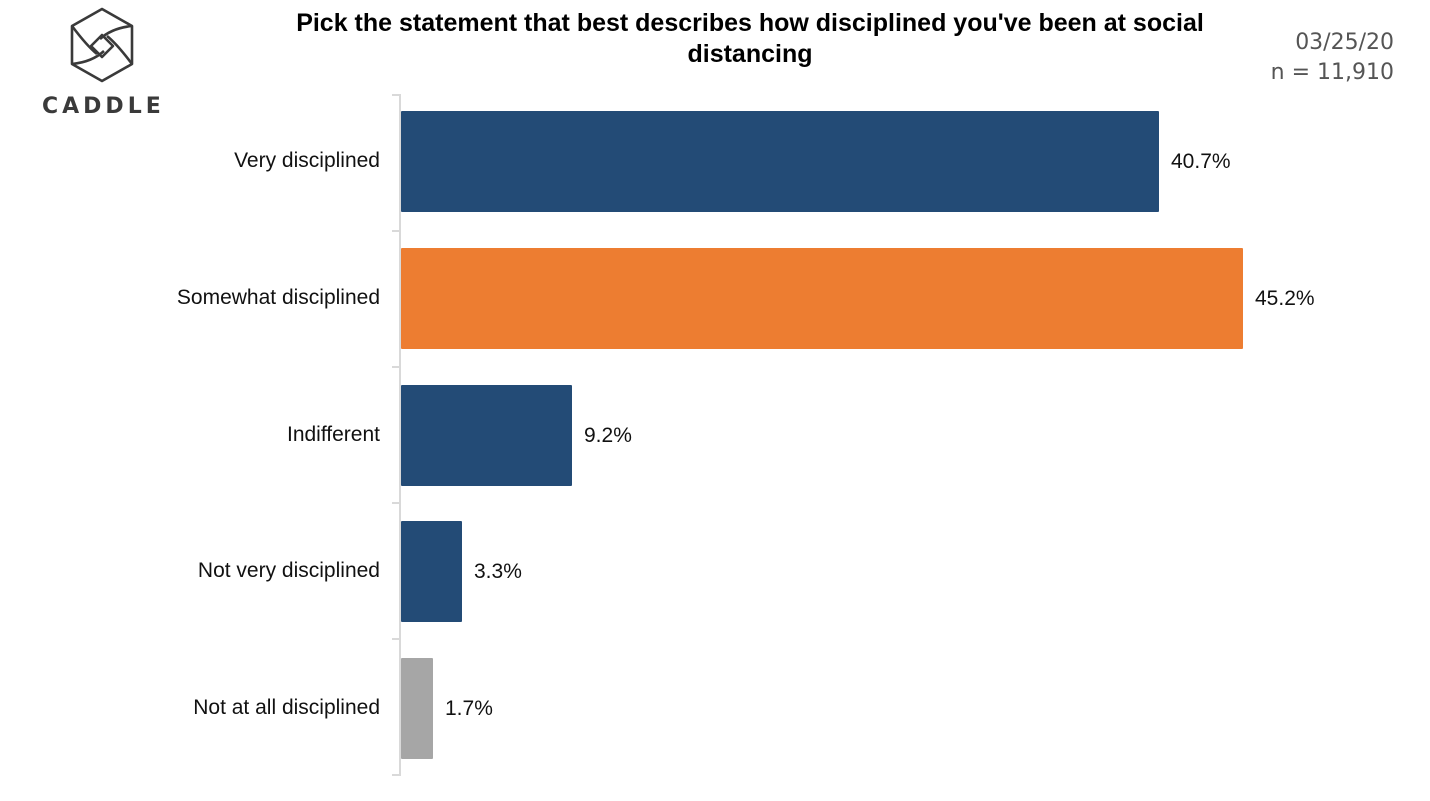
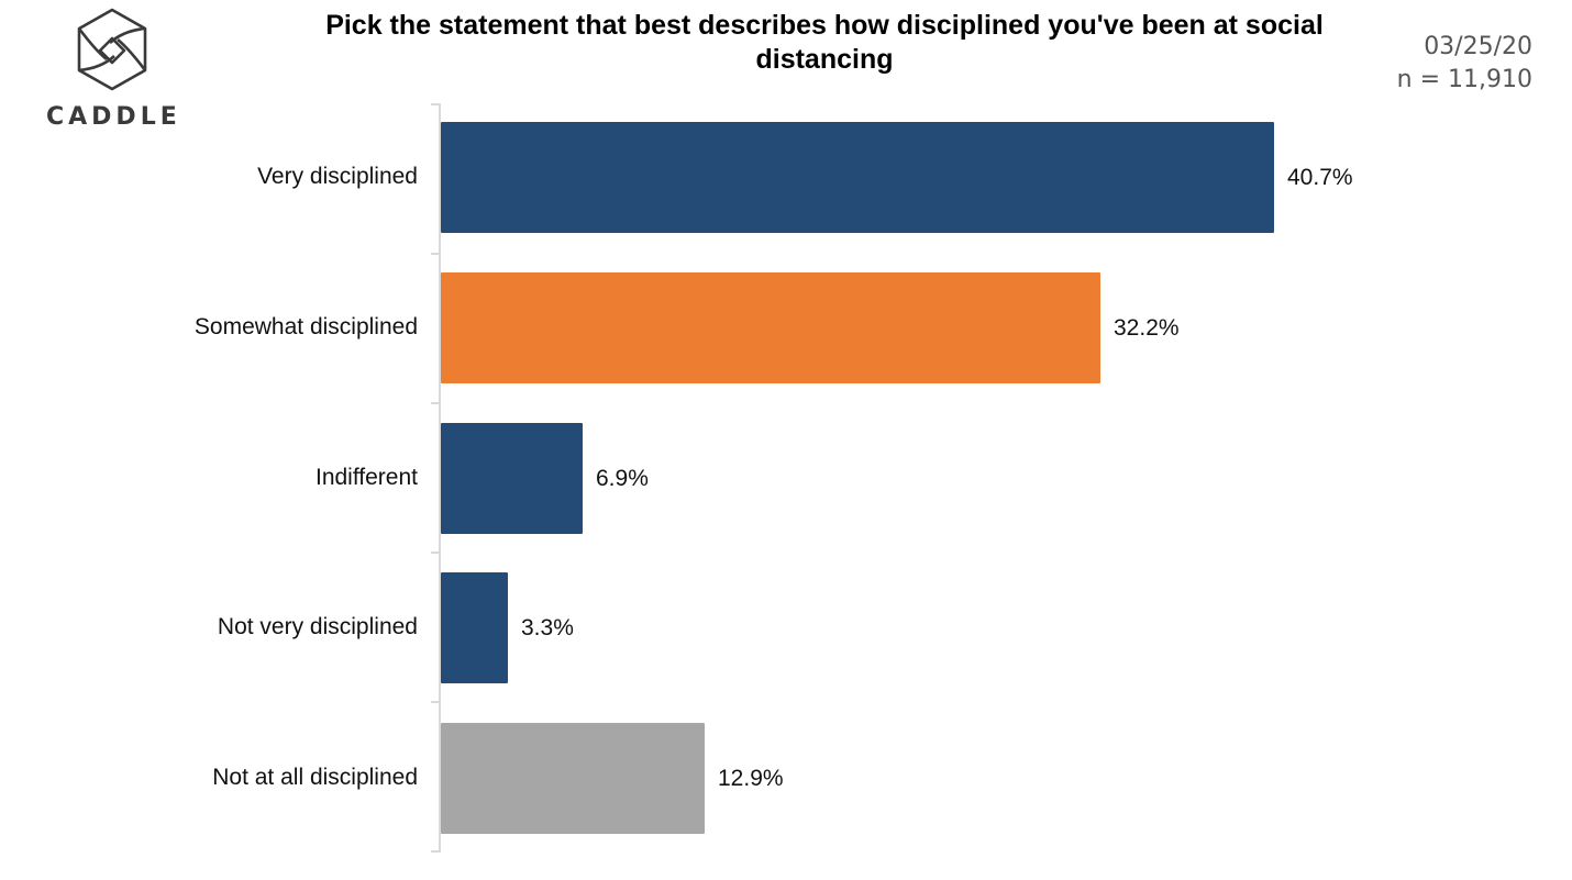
Somewhat disciplined: 45.2% -> 32.2%
Indifferent: 9.2% -> 6.9%
Not at all disciplined: 1.7% -> 12.9%
